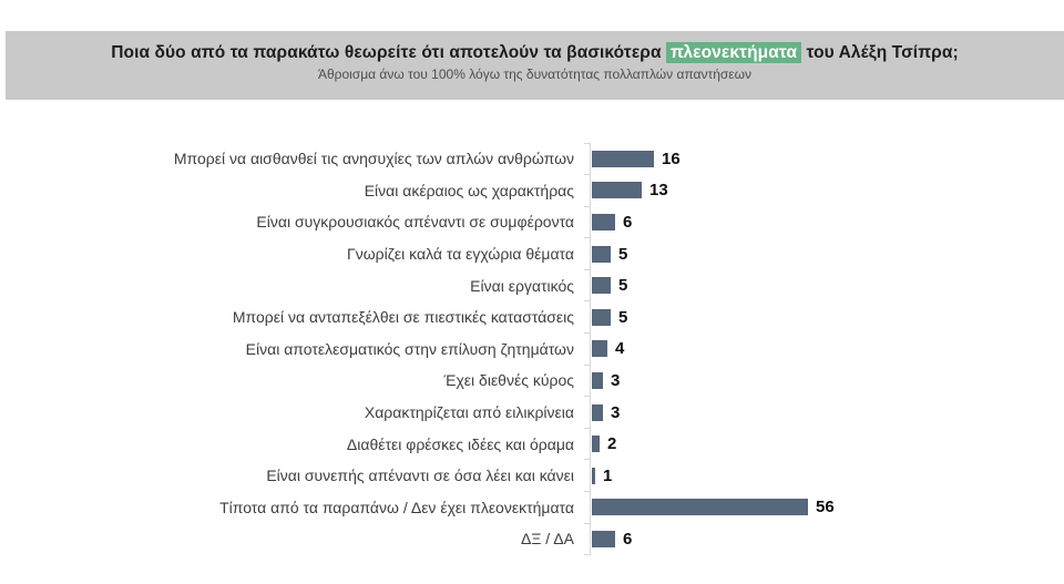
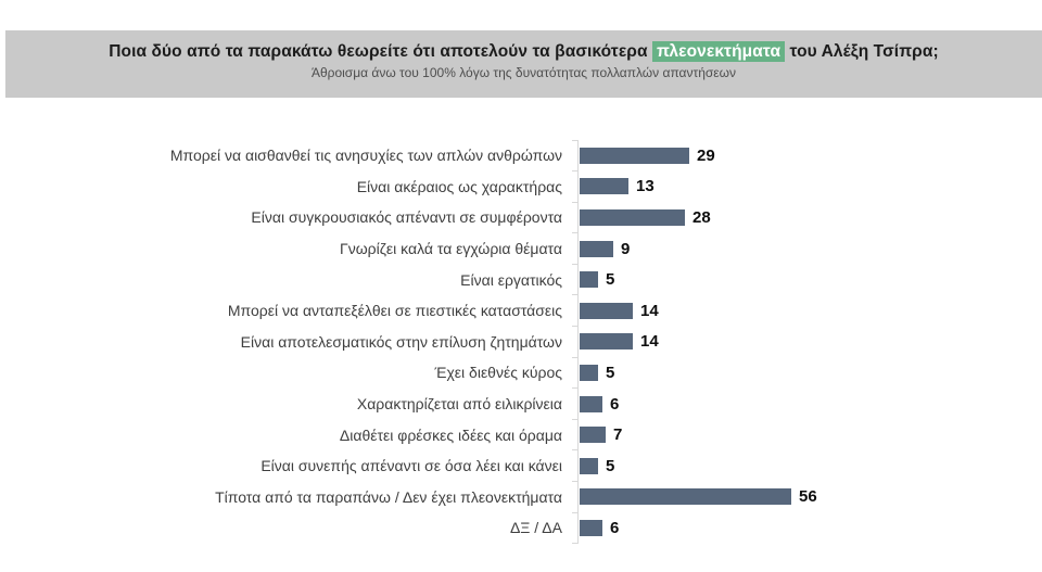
Μπορεί να αισθανθεί τις ανησυχίες των απλών ανθρώπων: 16 -> 29
Είναι συγκρουσιακός απέναντι σε συμφέροντα: 6 -> 28
Γνωρίζει καλά τα εγχώρια θέματα: 5 -> 9
Μπορεί να ανταπεξέλθει σε πιεστικές καταστάσεις: 5 -> 14
Είναι αποτελεσματικός στην επίλυση ζητημάτων: 4 -> 14
Έχει διεθνές κύρος: 3 -> 5
Χαρακτηρίζεται από ειλικρίνεια: 3 -> 6
Διαθέτει φρέσκες ιδέες και όραμα: 2 -> 7
Είναι συνεπής απέναντι σε όσα λέει και κάνει: 1 -> 5
